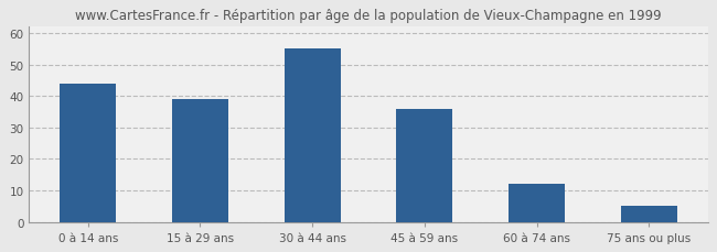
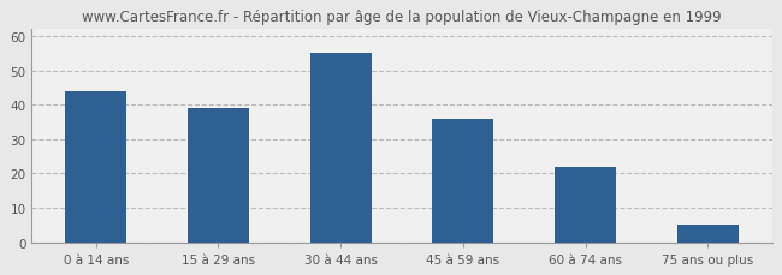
60 à 74 ans: 12 -> 22
